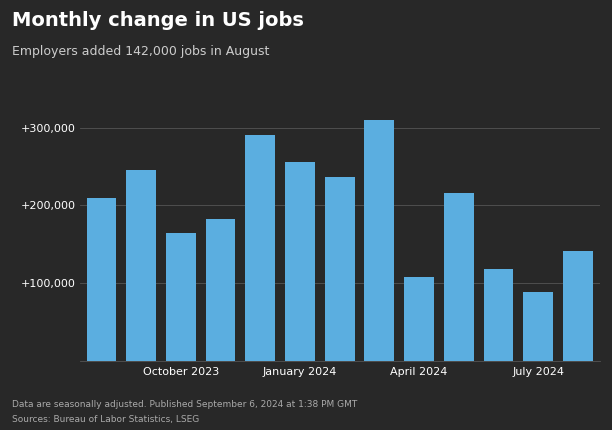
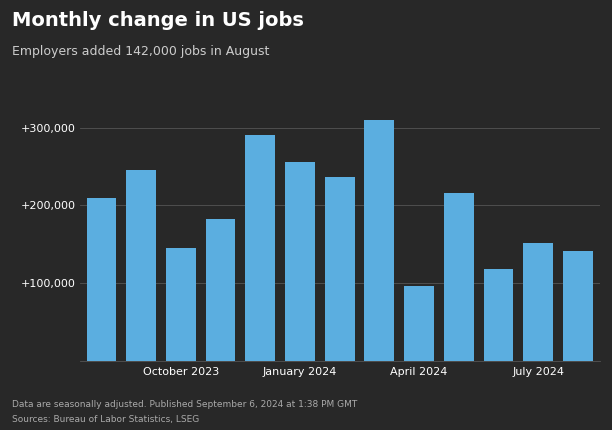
October 2023: 165,000 -> 146,000
April 2024: 108,000 -> 96,000
July 2024: 89,000 -> 152,000
